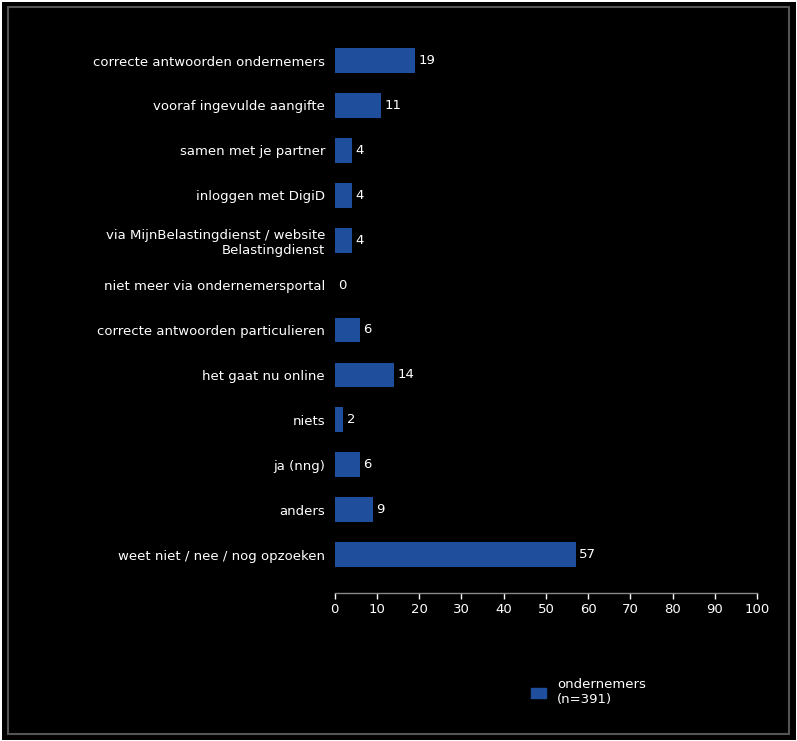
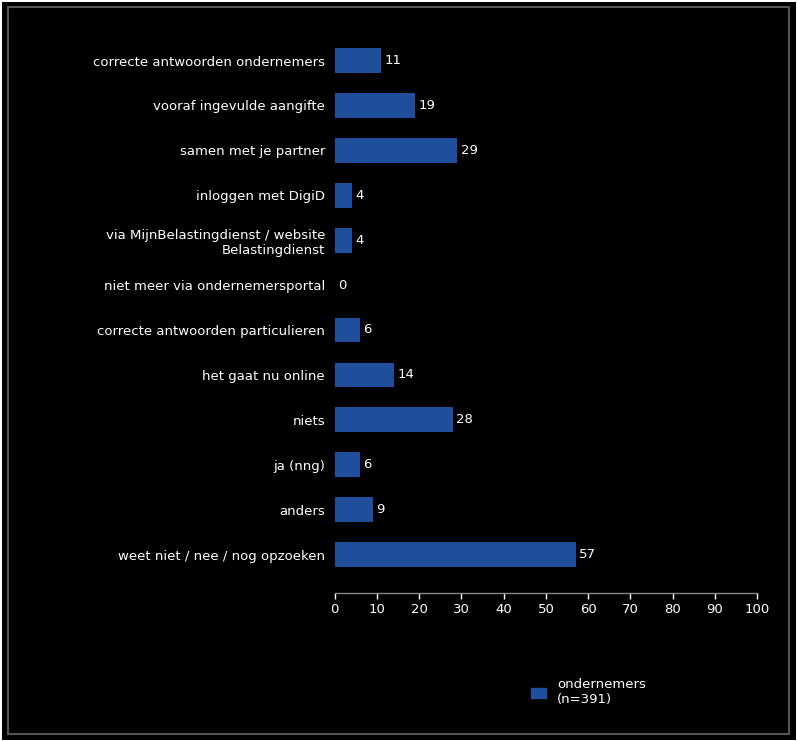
correcte antwoorden ondernemers: 19 -> 11
vooraf ingevulde aangifte: 11 -> 19
samen met je partner: 4 -> 29
niets: 2 -> 28
